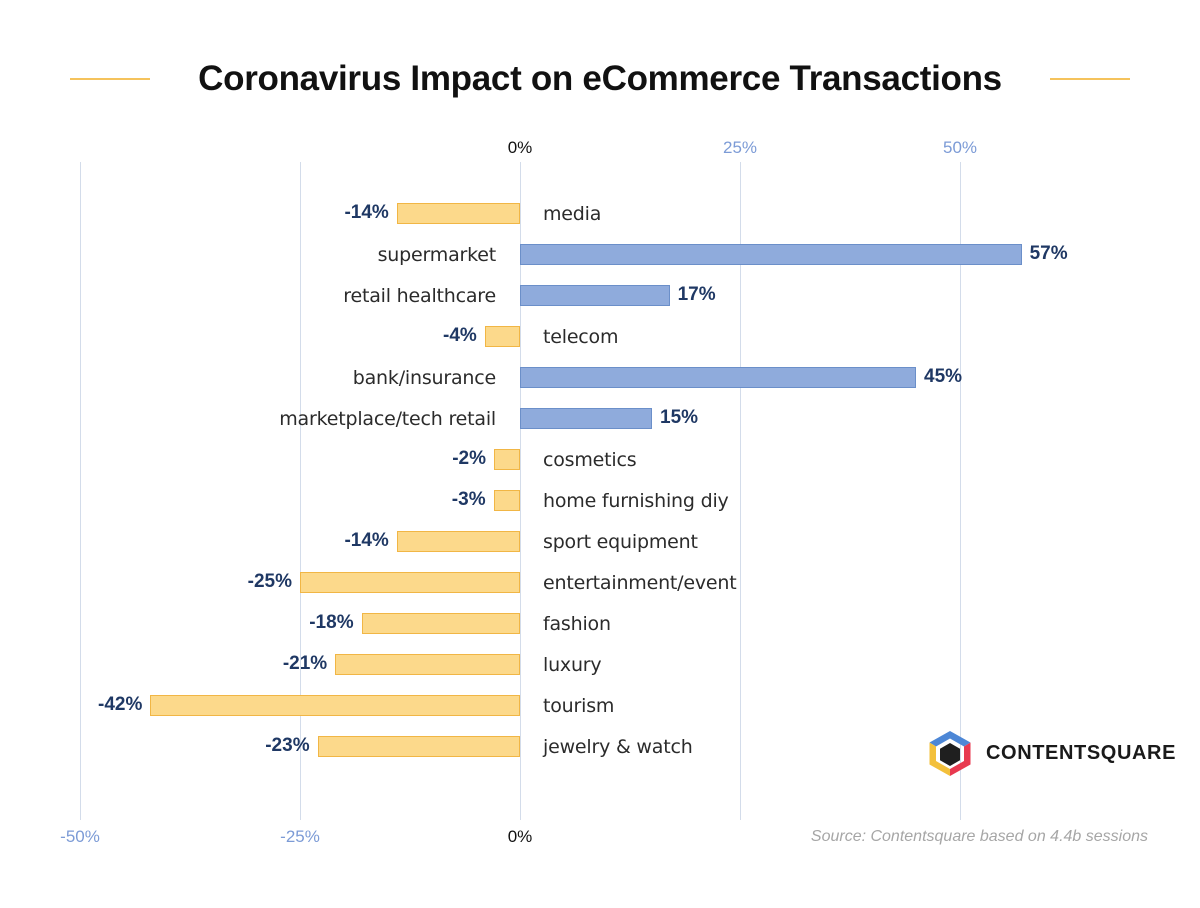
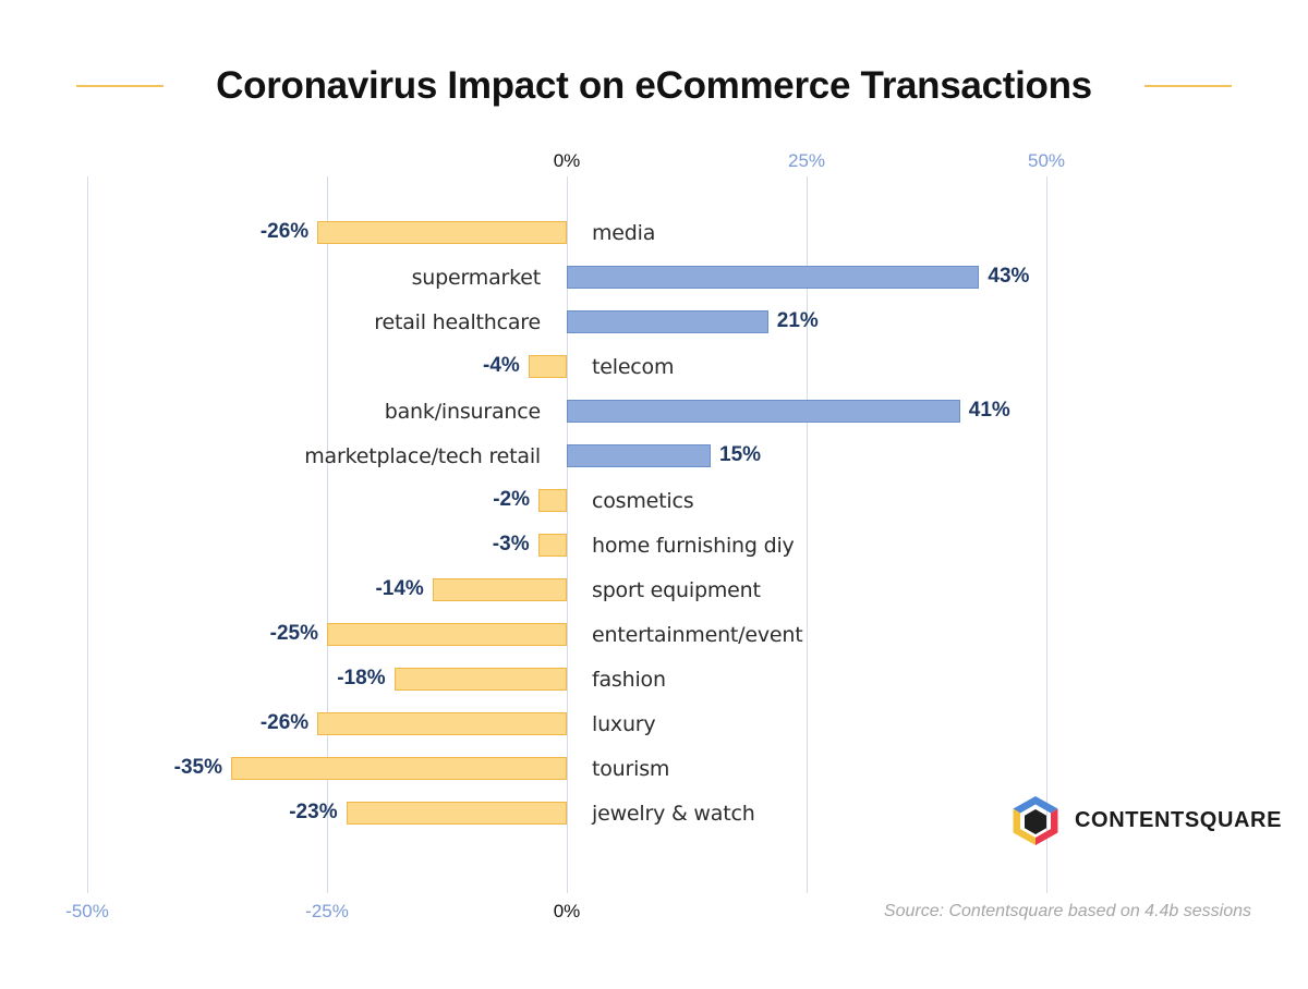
media: -14% -> -26%
supermarket: 57% -> 43%
retail healthcare: 17% -> 21%
bank/insurance: 45% -> 41%
luxury: -21% -> -26%
tourism: -42% -> -35%
